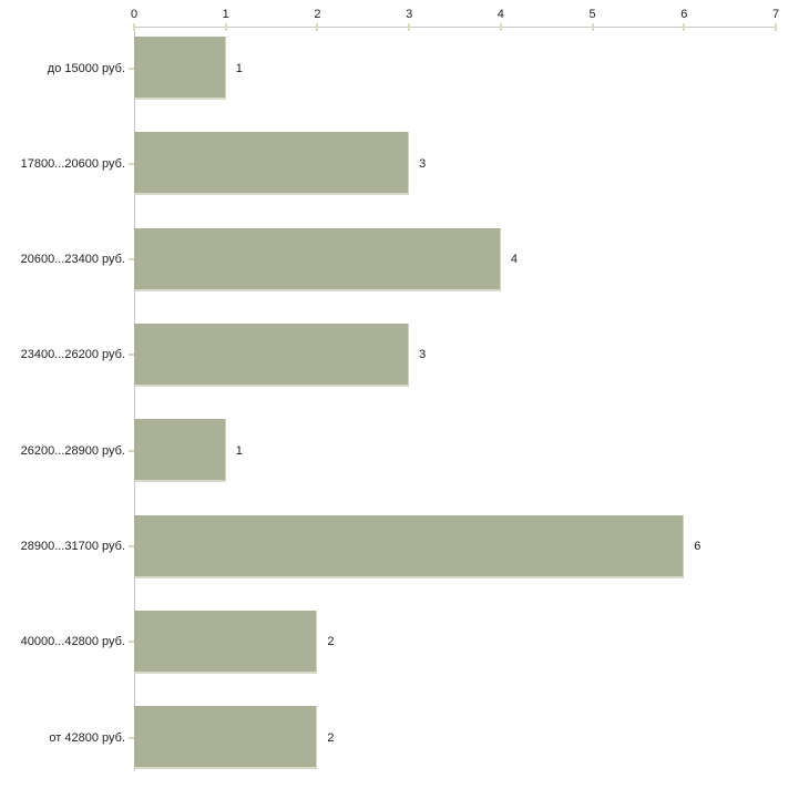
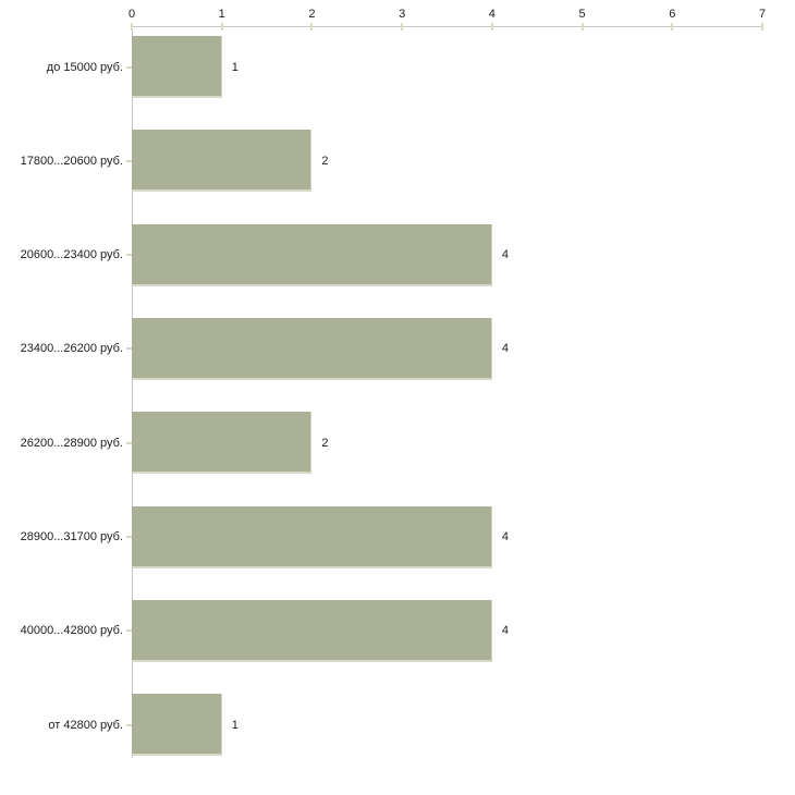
17800...20600 руб.: 3 -> 2
23400...26200 руб.: 3 -> 4
26200...28900 руб.: 1 -> 2
28900...31700 руб.: 6 -> 4
40000...42800 руб.: 2 -> 4
от 42800 руб.: 2 -> 1
